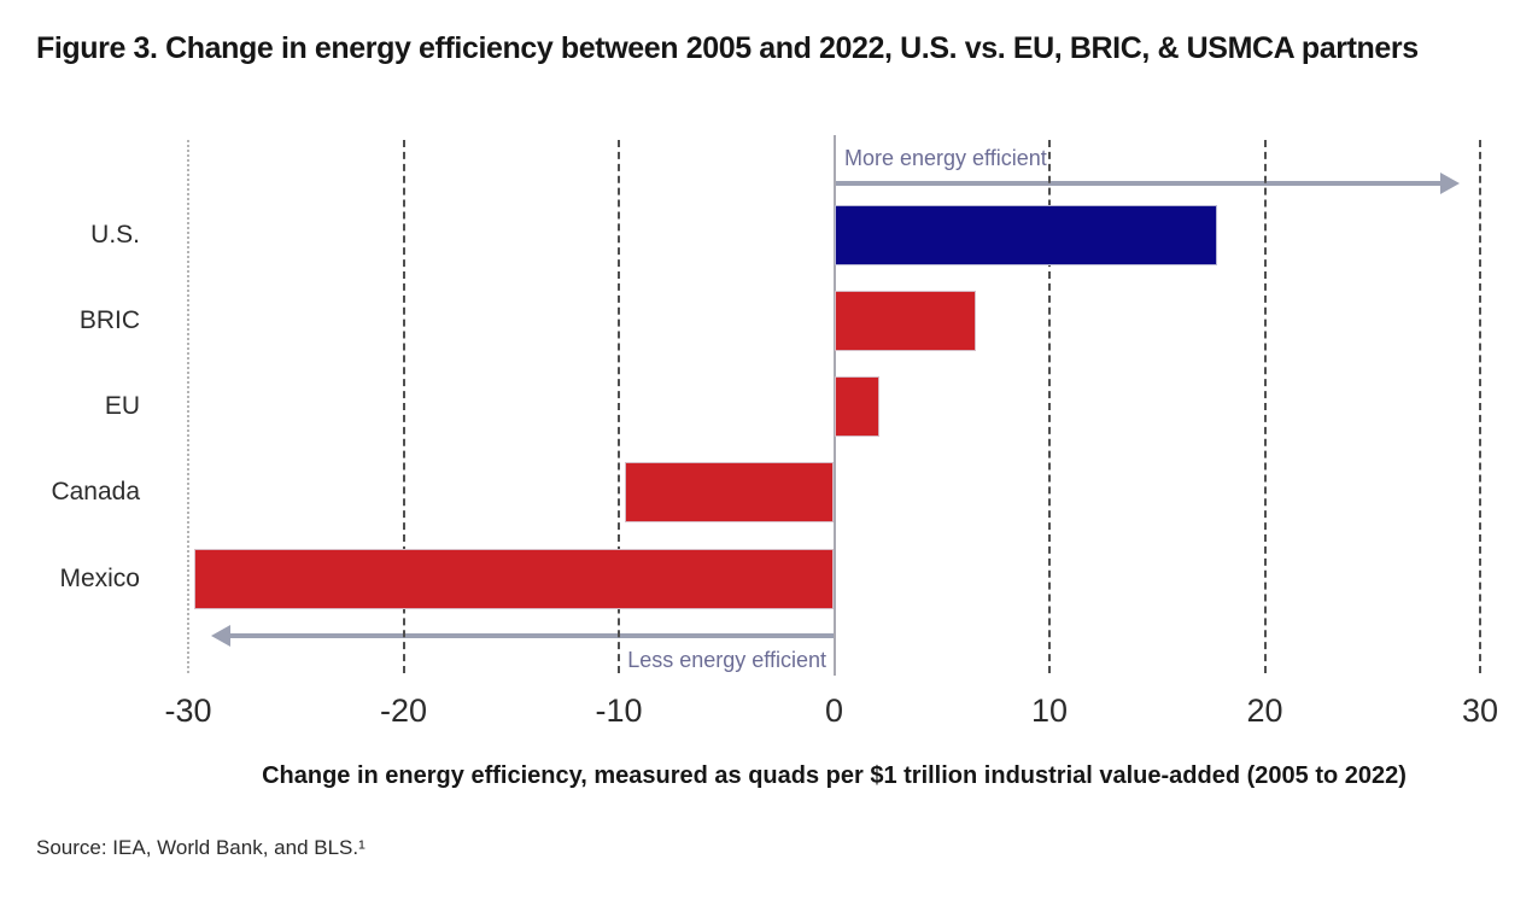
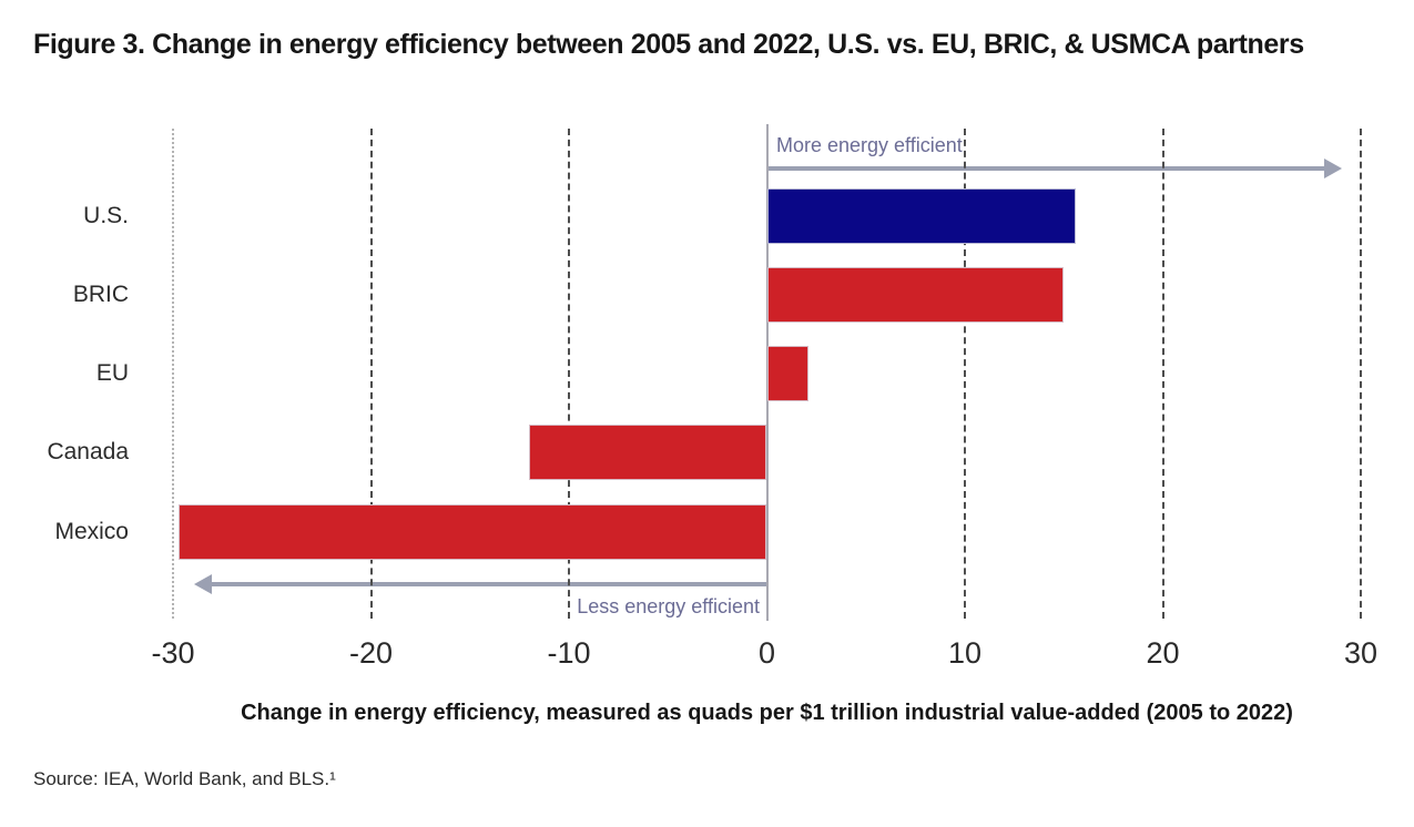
U.S.: 17.8 -> 15.6
BRIC: 6.6 -> 15.0
Canada: -9.7 -> -12.0
